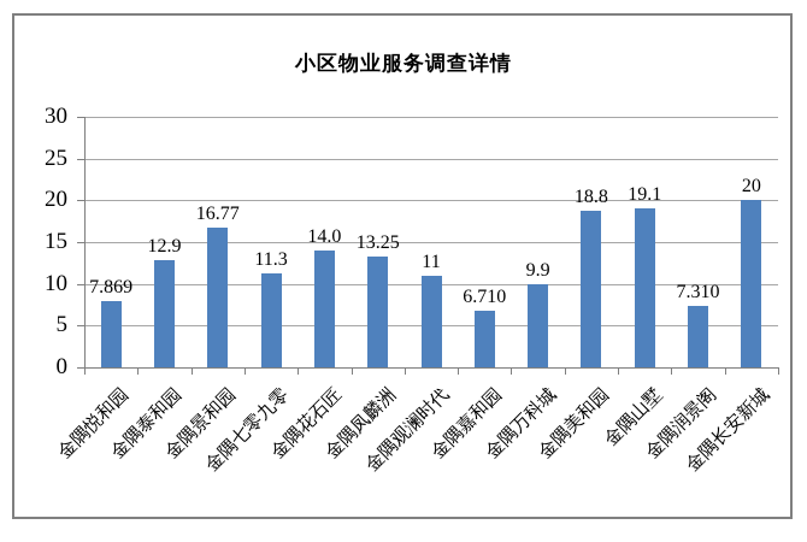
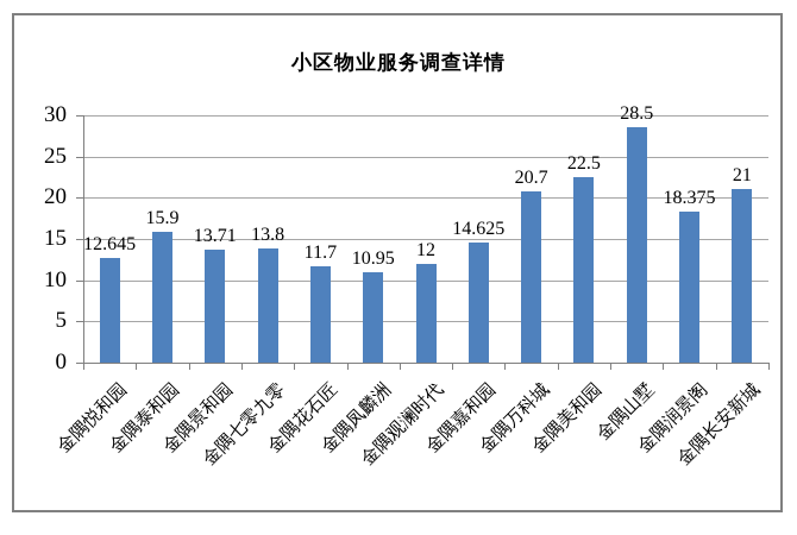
金隅悦和园: 7.869 -> 12.645
金隅泰和园: 12.9 -> 15.9
金隅景和园: 16.77 -> 13.71
金隅七零九零: 11.3 -> 13.8
金隅花石匠: 14.0 -> 11.7
金隅凤麟洲: 13.25 -> 10.95
金隅观澜时代: 11 -> 12
金隅嘉和园: 6.710 -> 14.625
金隅万科城: 9.9 -> 20.7
金隅美和园: 18.8 -> 22.5
金隅山墅: 19.1 -> 28.5
金隅润景阁: 7.310 -> 18.375
金隅长安新城: 20 -> 21
